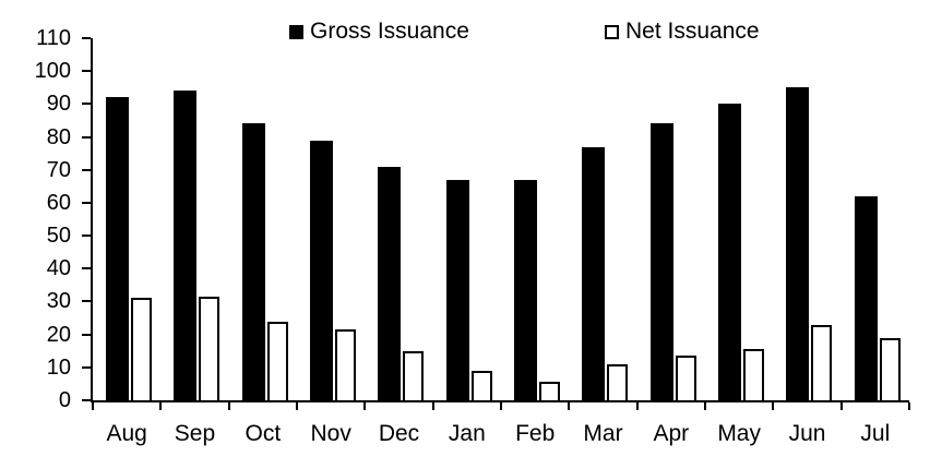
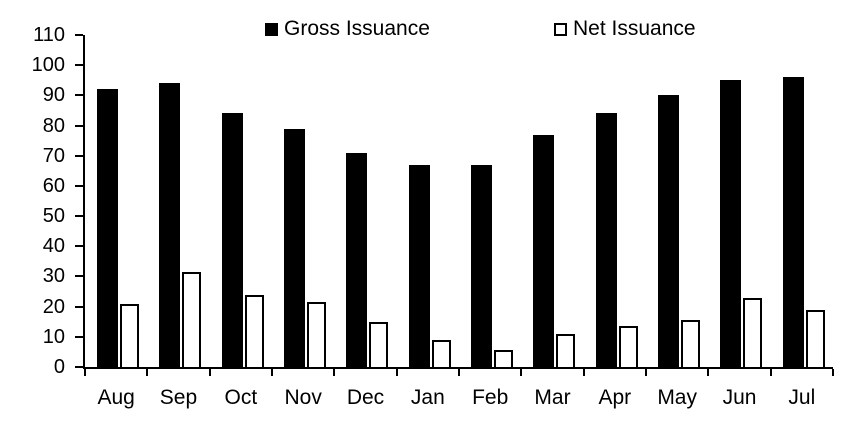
Net Issuance/Aug: 31 -> 21
Gross Issuance/Jul: 62 -> 96
